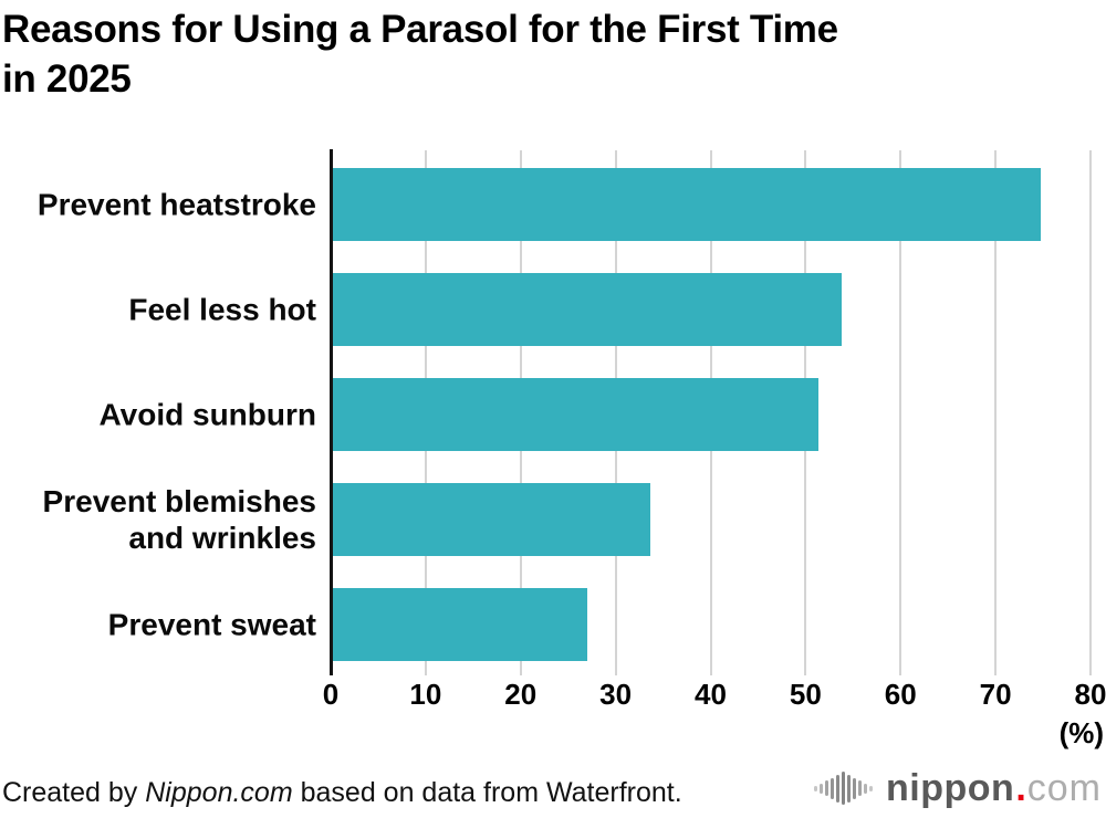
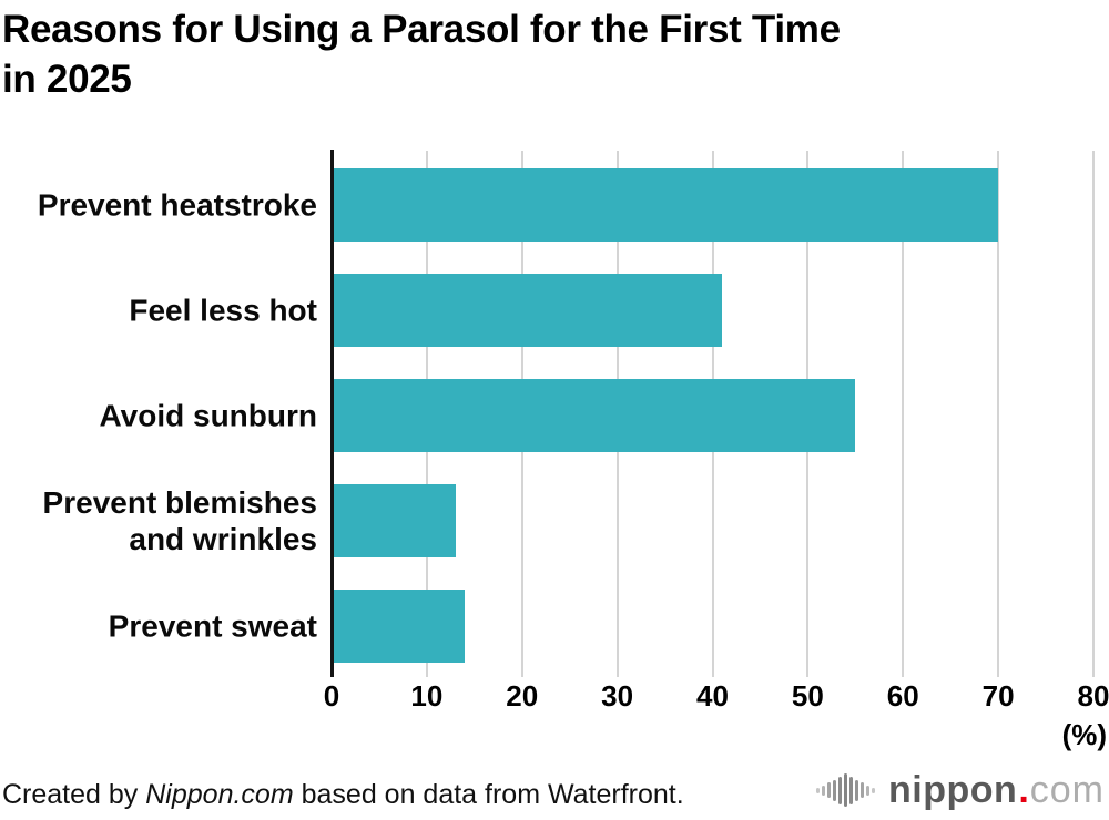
Prevent heatstroke: 75 -> 70
Feel less hot: 54 -> 41
Avoid sunburn: 51 -> 55
Prevent blemishes and wrinkles: 34 -> 13
Prevent sweat: 27 -> 14
